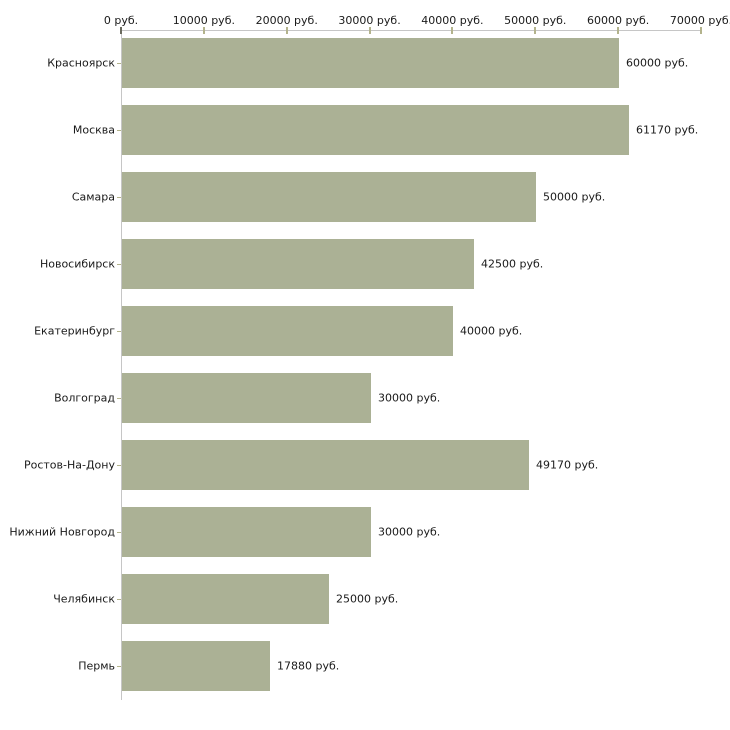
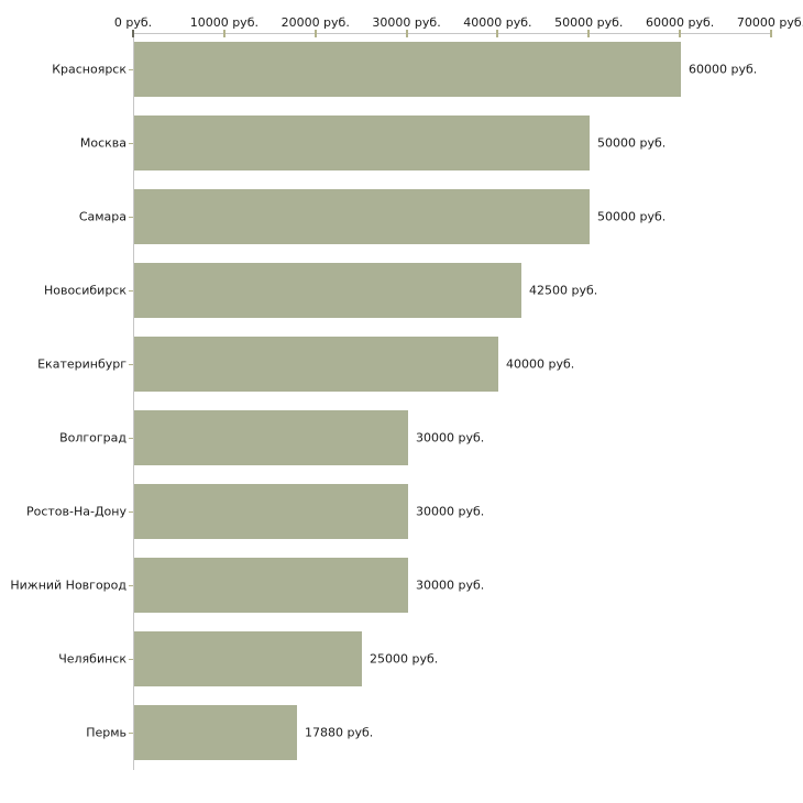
Москва: 61170 -> 50000
Ростов-На-Дону: 49170 -> 30000
